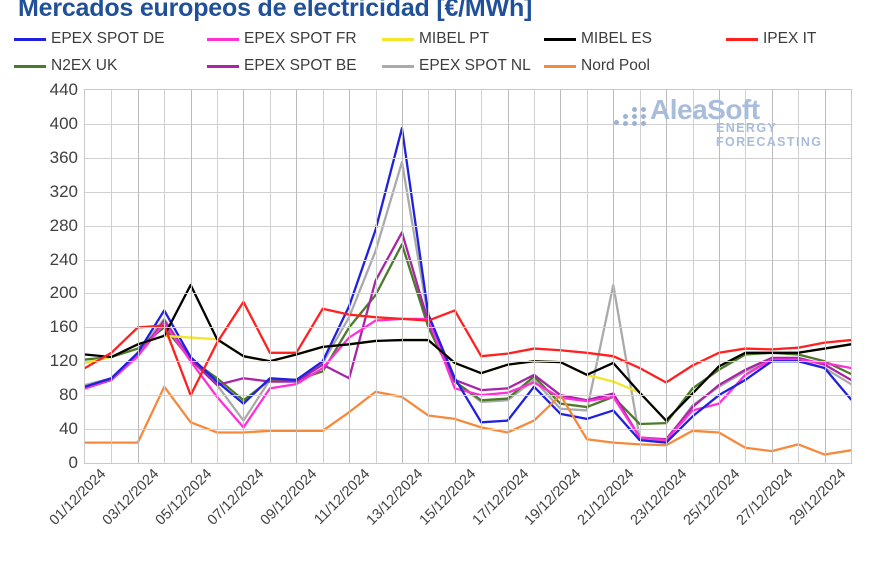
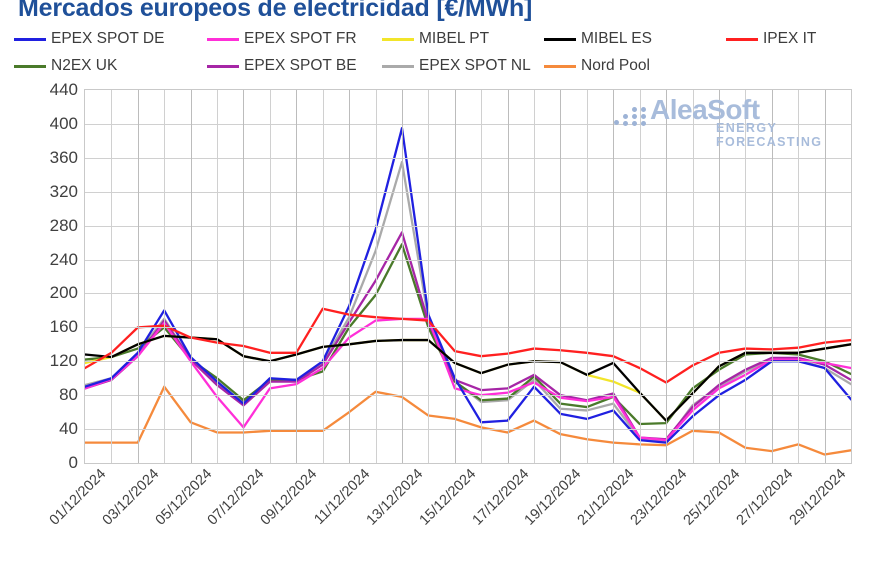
MIBEL ES/05/12/2024: 210 -> 150
IPEX IT/05/12/2024: 80 -> 150
IPEX IT/07/12/2024: 190 -> 140
EPEX SPOT BE/07/12/2024: 100 -> 70
EPEX SPOT NL/07/12/2024: 50 -> 70
EPEX SPOT BE/11/12/2024: 100 -> 170
IPEX IT/15/12/2024: 180 -> 130
Nord Pool/19/12/2024: 80 -> 30
EPEX SPOT NL/21/12/2024: 210 -> 70
EPEX SPOT FR/25/12/2024: 70 -> 90
